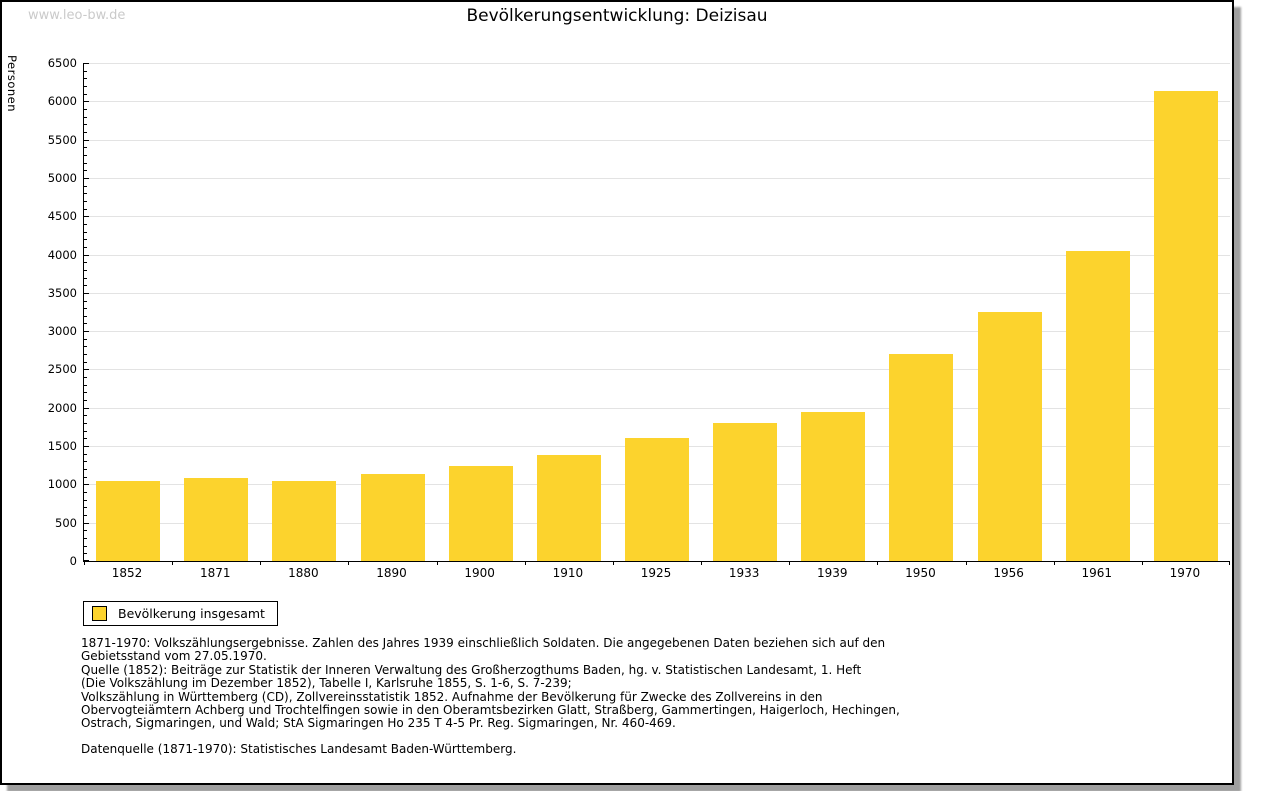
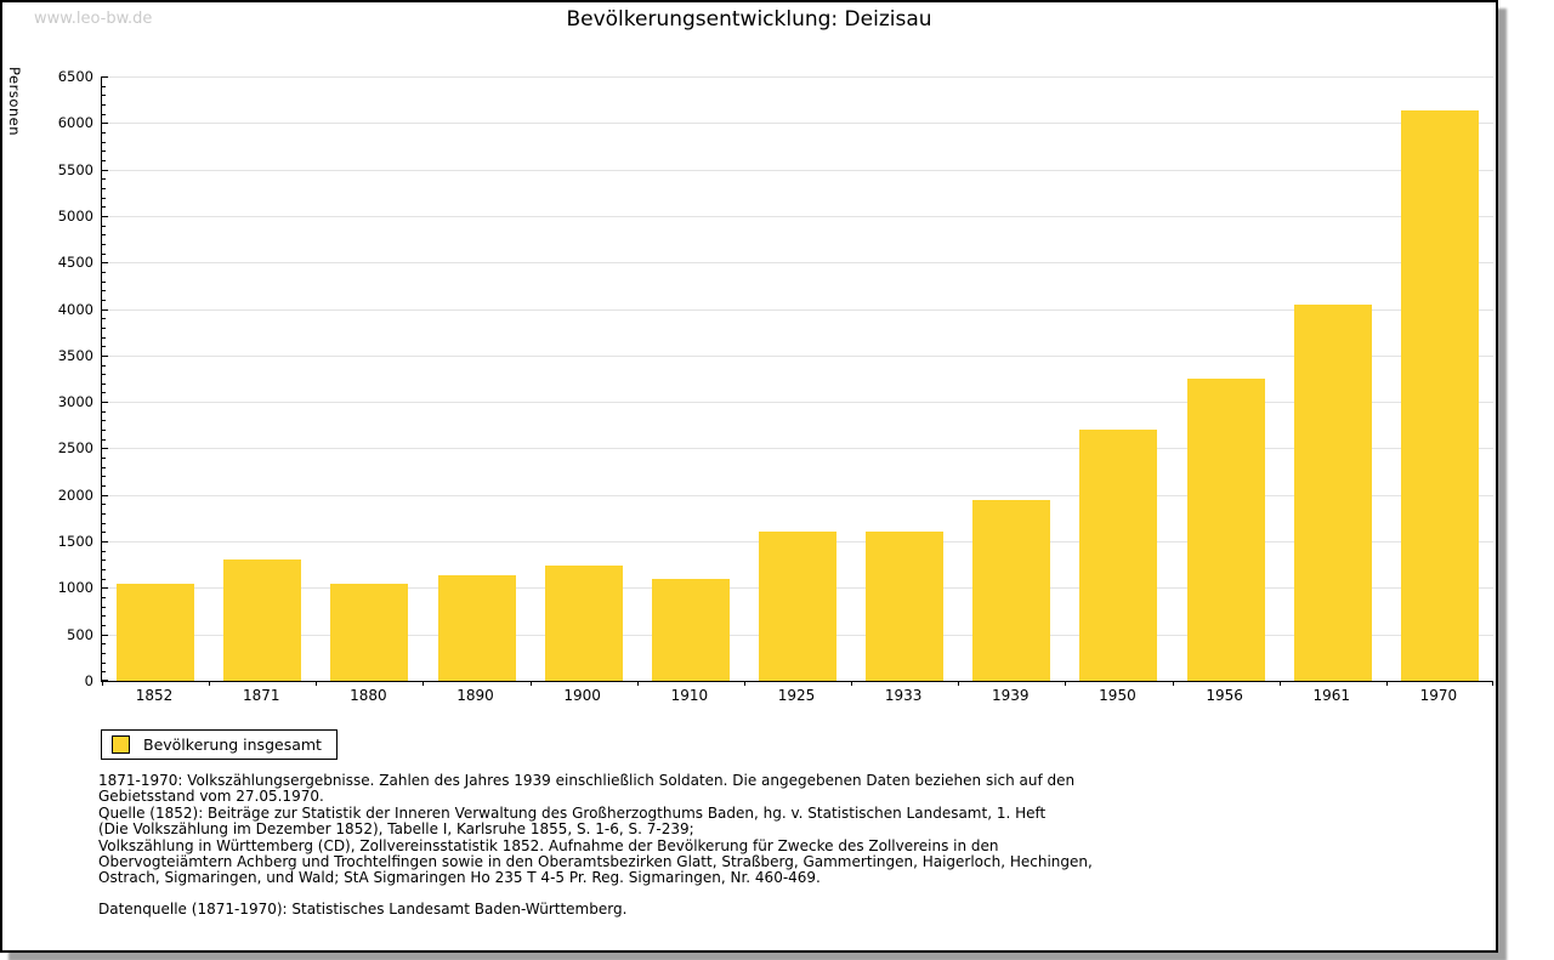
1871: 1100 -> 1300
1910: 1400 -> 1100
1933: 1800 -> 1600
